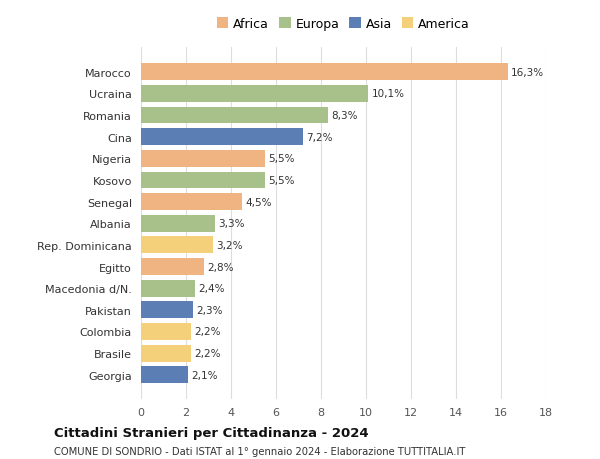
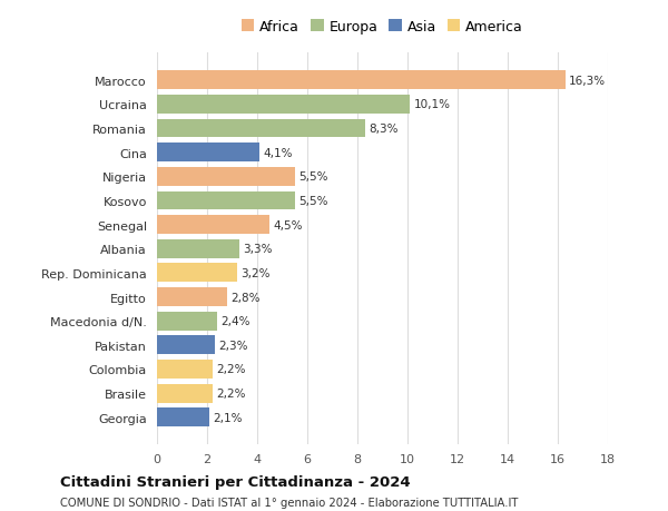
Cina: 7,2% -> 4,1%
